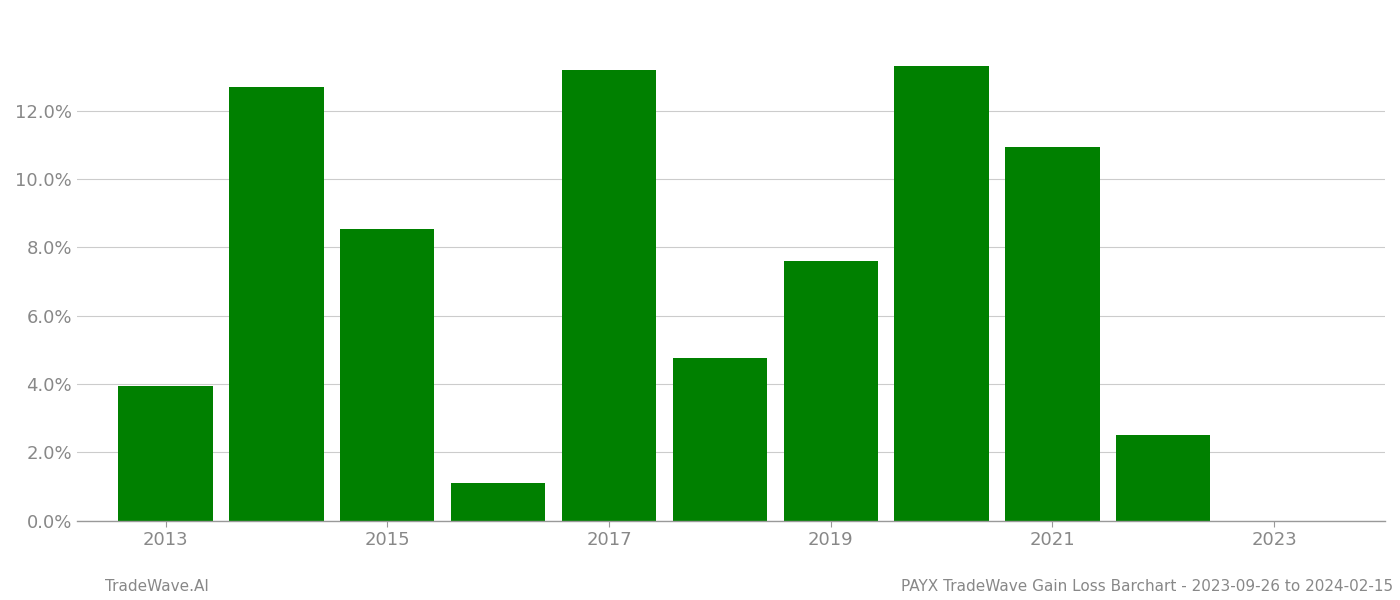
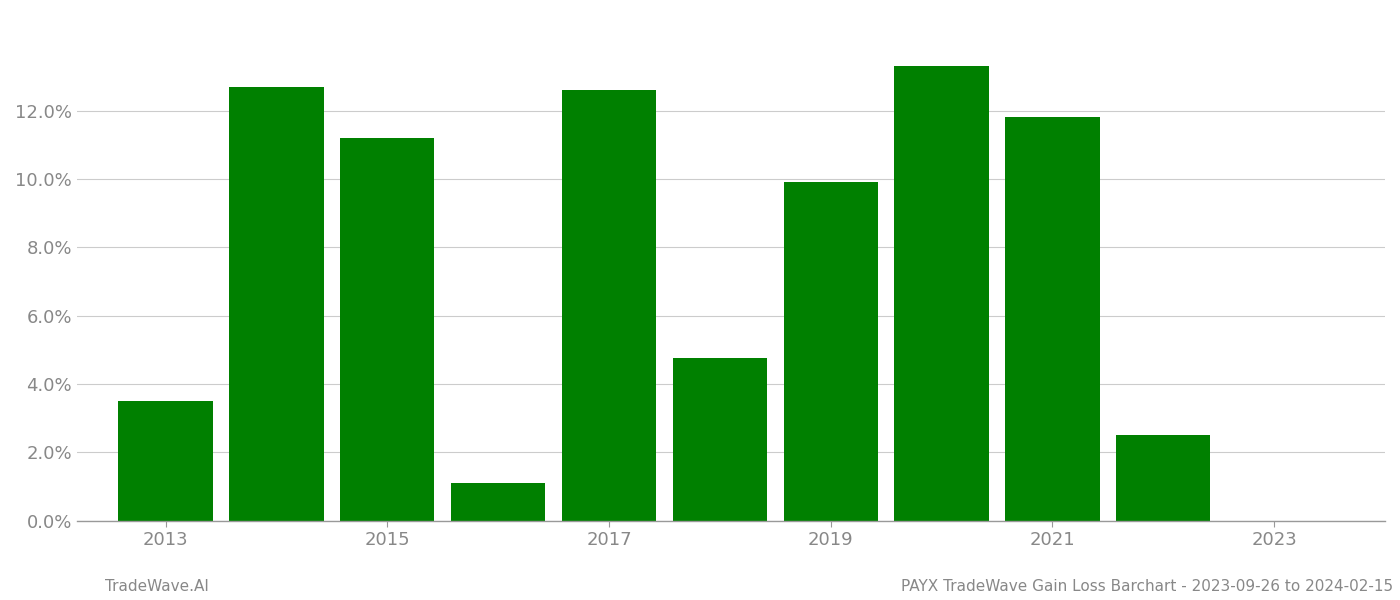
2013: 3.95% -> 3.50%
2015: 8.55% -> 11.20%
2017: 13.20% -> 12.60%
2019: 7.60% -> 9.90%
2021: 10.95% -> 11.80%
